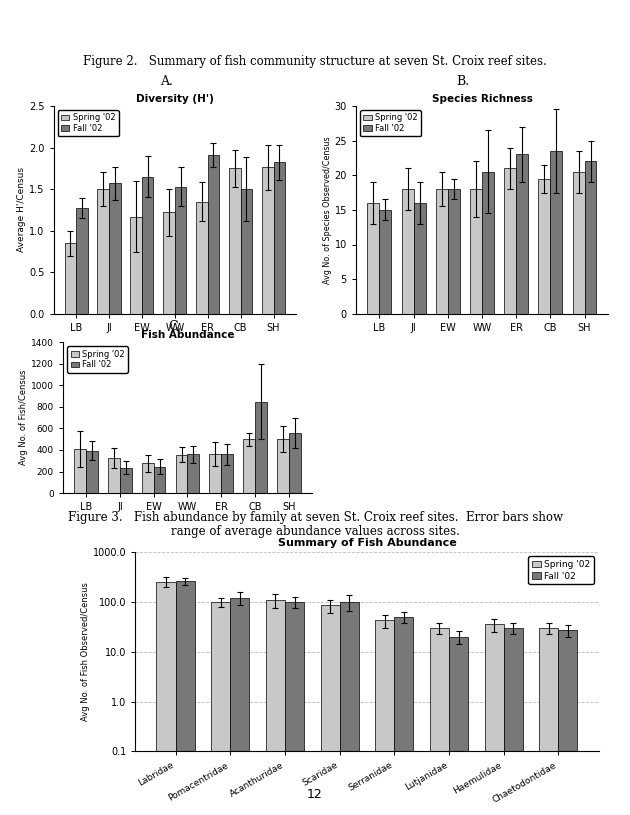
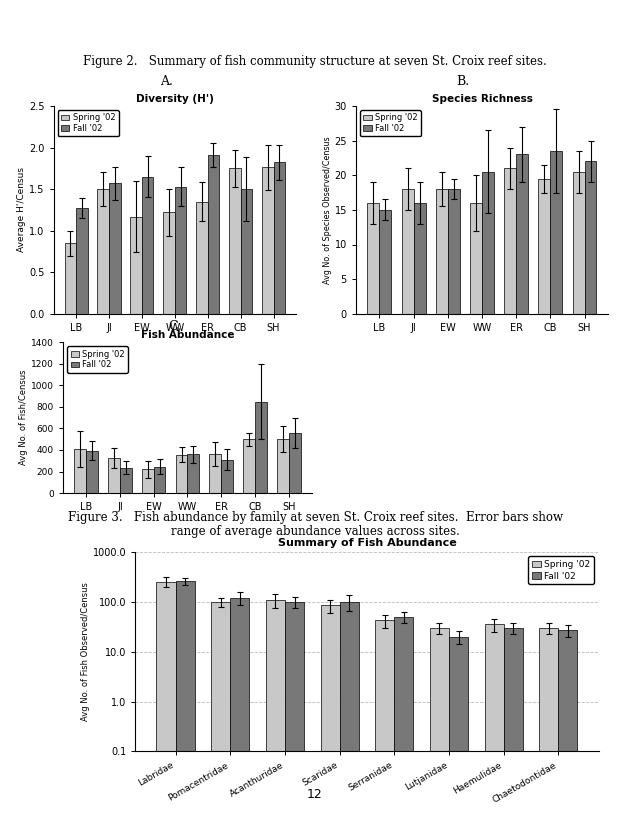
Species Richness/Spring '02/WW: 18.0 -> 16.0
Fish Abundance/Spring '02/EW: 280 -> 220
Fish Abundance/Fall '02/ER: 360 -> 310
